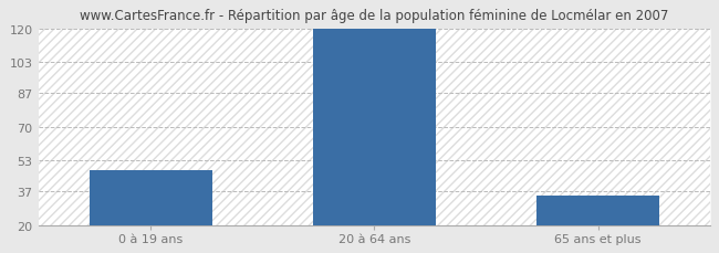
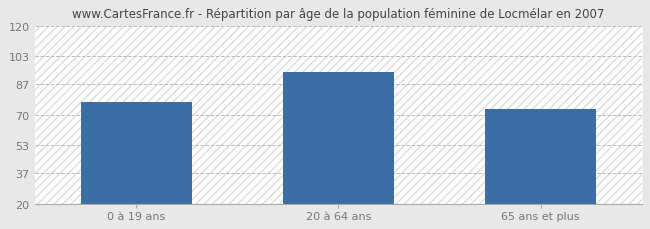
0 à 19 ans: 48 -> 77
20 à 64 ans: 120 -> 94
65 ans et plus: 35 -> 73
